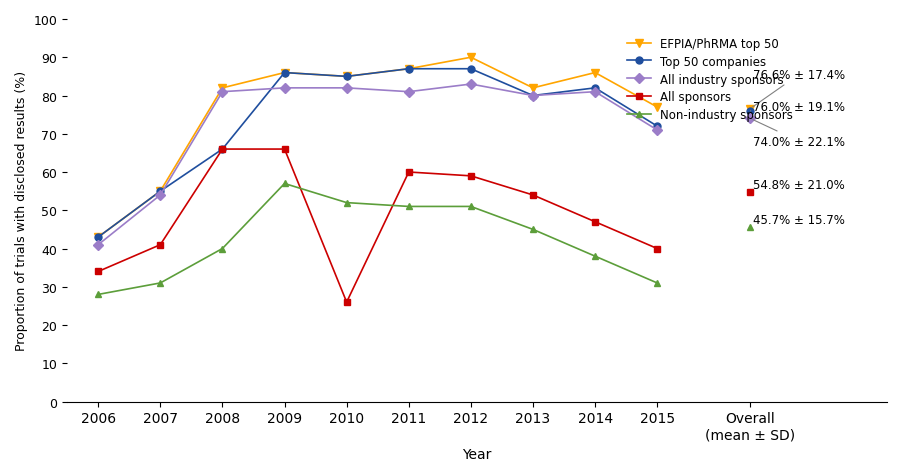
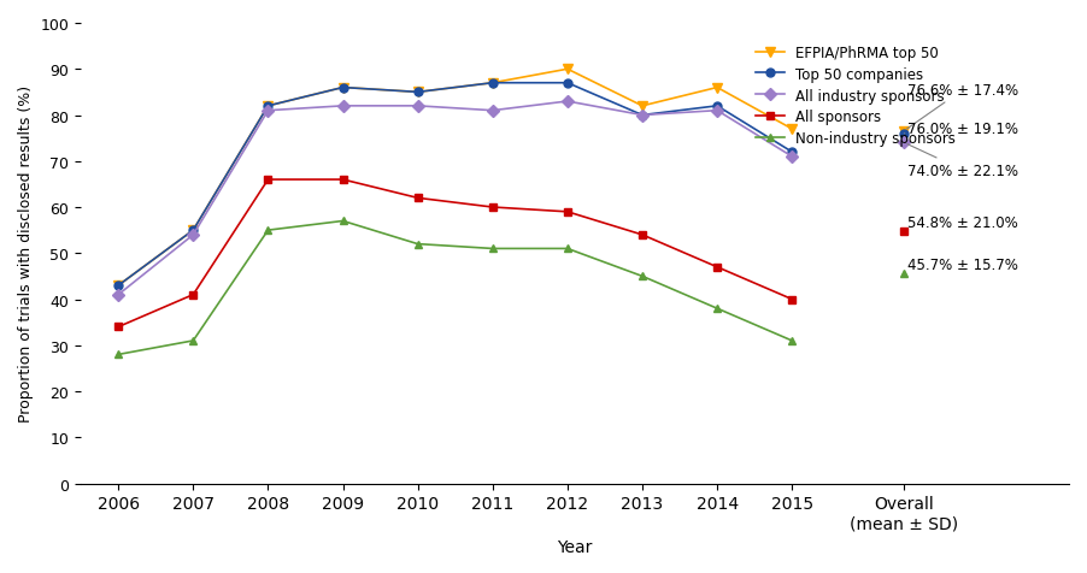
Top 50 companies/2008: 66 -> 82
Non-industry sponsors/2008: 40 -> 55
All sponsors/2010: 26 -> 62
